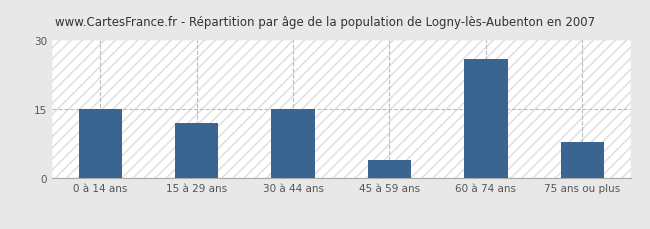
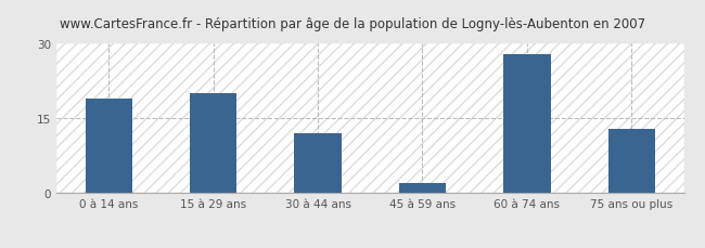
0 à 14 ans: 15 -> 19
15 à 29 ans: 12 -> 20
30 à 44 ans: 15 -> 12
45 à 59 ans: 4 -> 2
60 à 74 ans: 26 -> 28
75 ans ou plus: 8 -> 13
